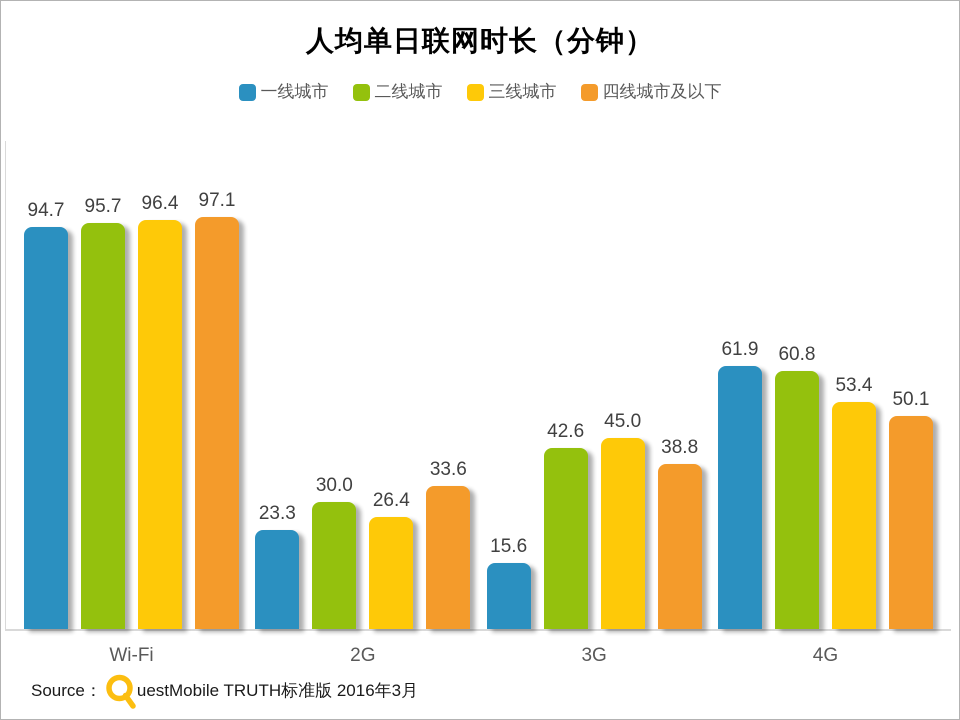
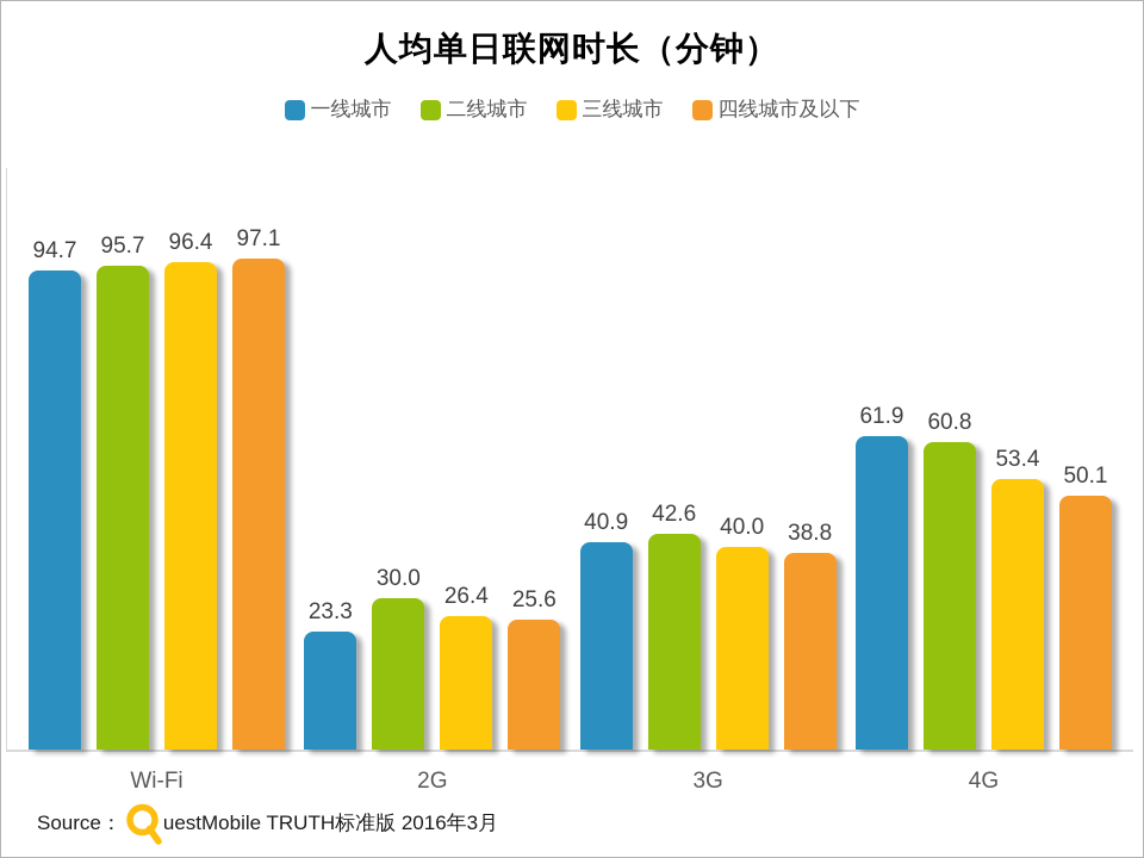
四线城市及以下/2G: 33.6 -> 25.6
一线城市/3G: 15.6 -> 40.9
三线城市/3G: 45.0 -> 40.0
